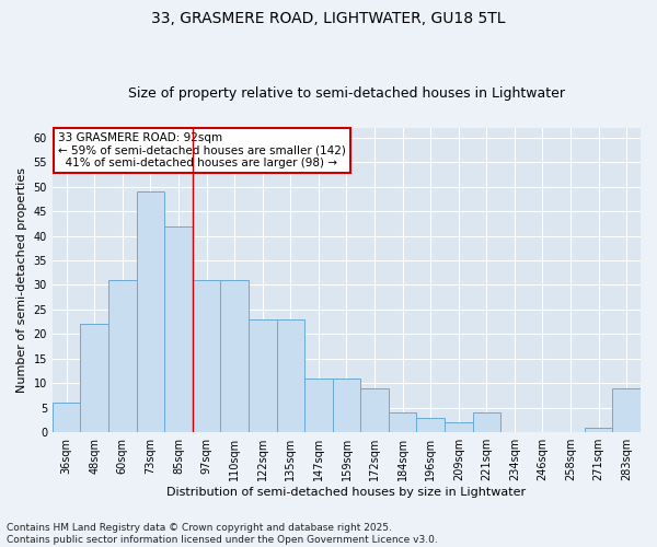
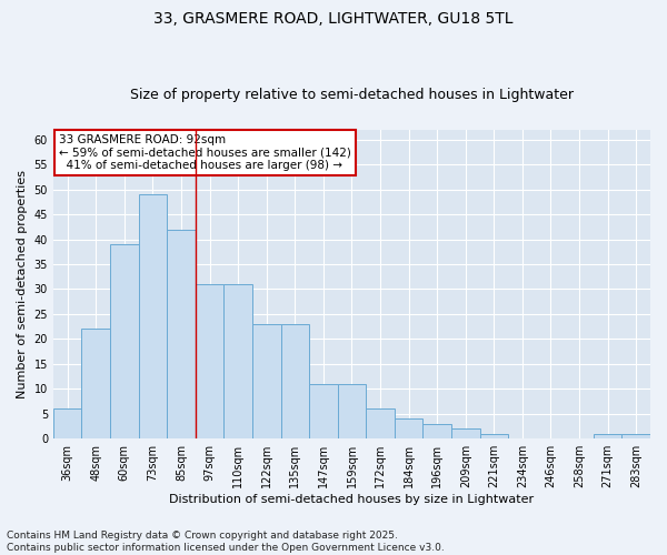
60sqm: 31 -> 39
172sqm: 9 -> 6
221sqm: 4 -> 1
283sqm: 9 -> 1
